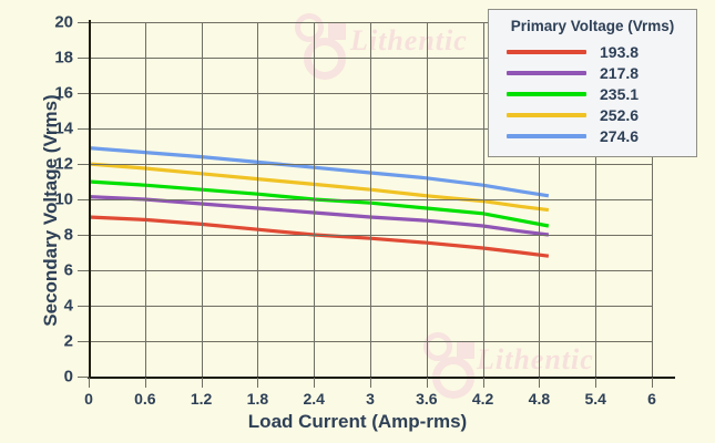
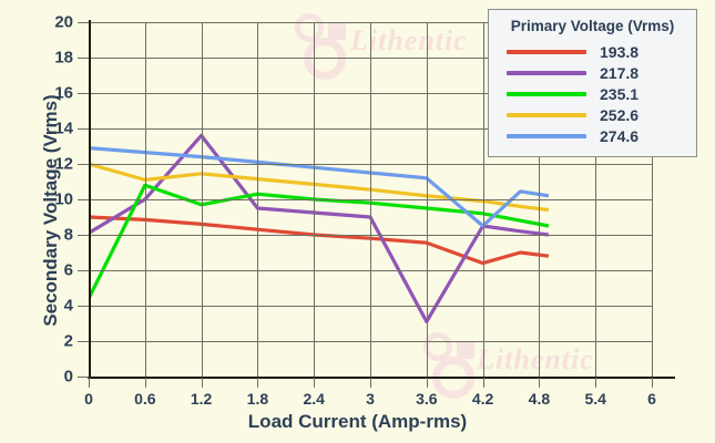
217.8/0: 10.2 -> 8.1
235.1/0: 11.0 -> 4.4
252.6/0.6: 11.8 -> 11.1
217.8/1.2: 9.8 -> 13.6
235.1/1.2: 10.6 -> 9.7
217.8/3.6: 8.8 -> 3.1
193.8/4.2: 7.2 -> 6.4
274.6/4.2: 10.8 -> 8.5
